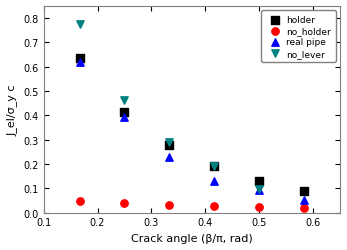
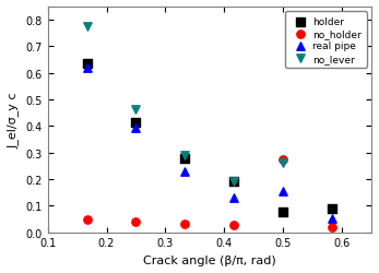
holder/0.5: 0.132 -> 0.075
no_holder/0.5: 0.022 -> 0.275
real pipe/0.5: 0.093 -> 0.155
no_lever/0.5: 0.098 -> 0.260
